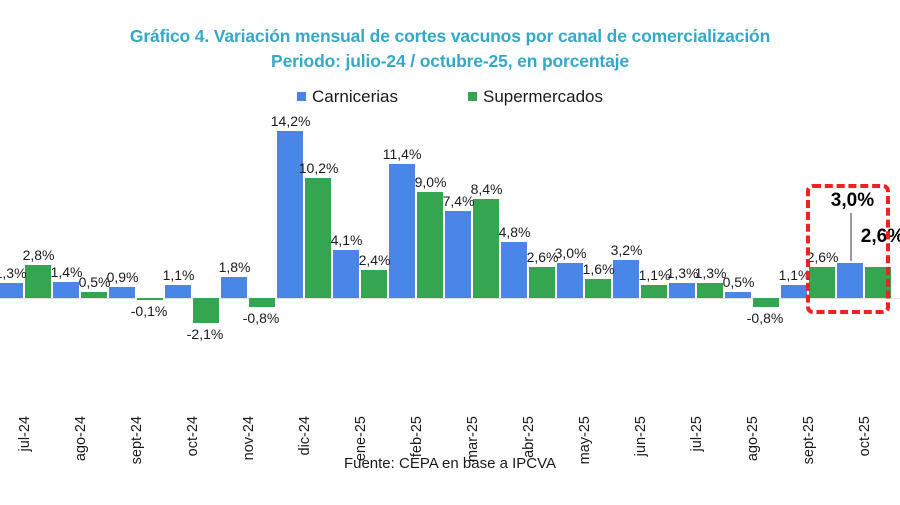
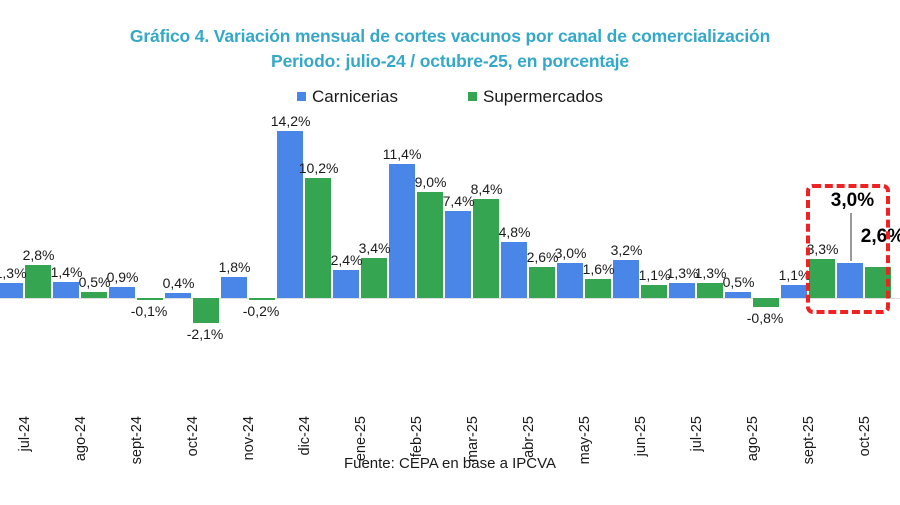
Carnicerias/oct-24: 1,1% -> 0,4%
Supermercados/nov-24: -0,8% -> -0,2%
Carnicerias/ene-25: 4,1% -> 2,4%
Supermercados/ene-25: 2,4% -> 3,4%
Supermercados/sept-25: 2,6% -> 3,3%
